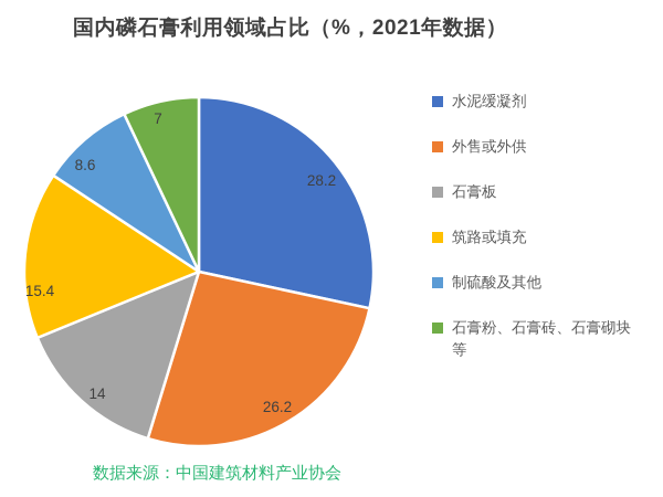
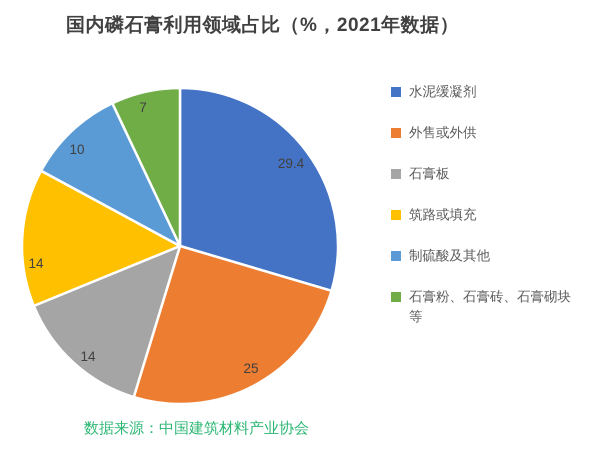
水泥缓凝剂: 28.2 -> 29.4
外售或外供: 26.2 -> 25
筑路或填充: 15.4 -> 14
制硫酸及其他: 8.6 -> 10
